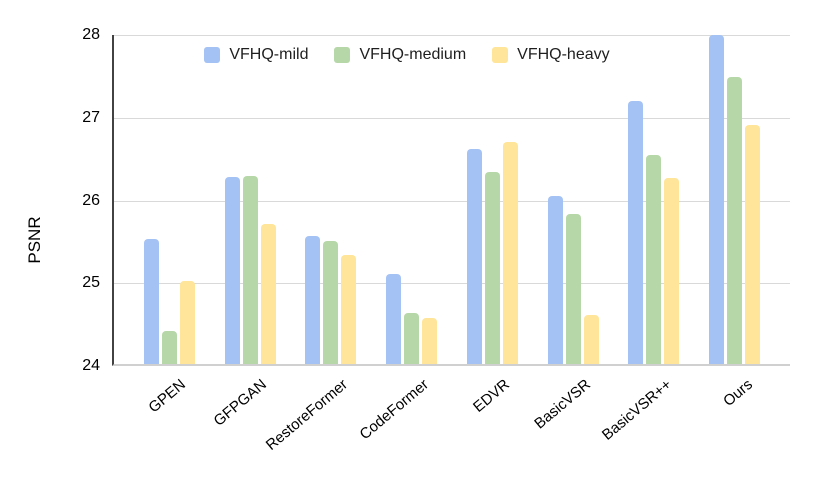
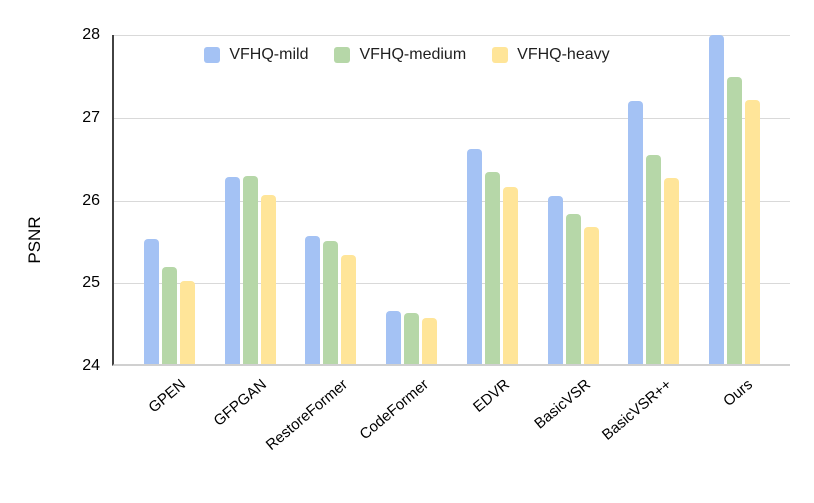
VFHQ-medium/GPEN: 24.4 -> 25.2
VFHQ-heavy/GFPGAN: 25.7 -> 26.1
VFHQ-mild/CodeFormer: 25.1 -> 24.6
VFHQ-heavy/EDVR: 26.7 -> 26.1
VFHQ-heavy/BasicVSR: 24.6 -> 25.7
VFHQ-heavy/Ours: 26.9 -> 27.2
